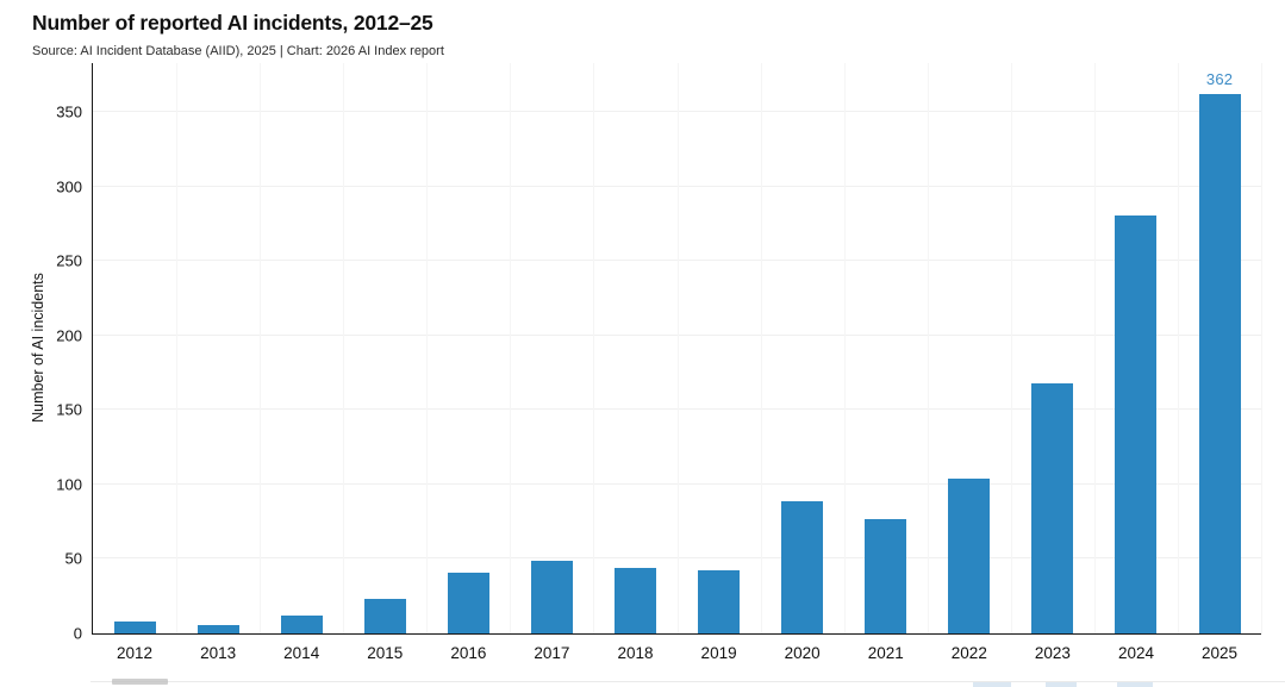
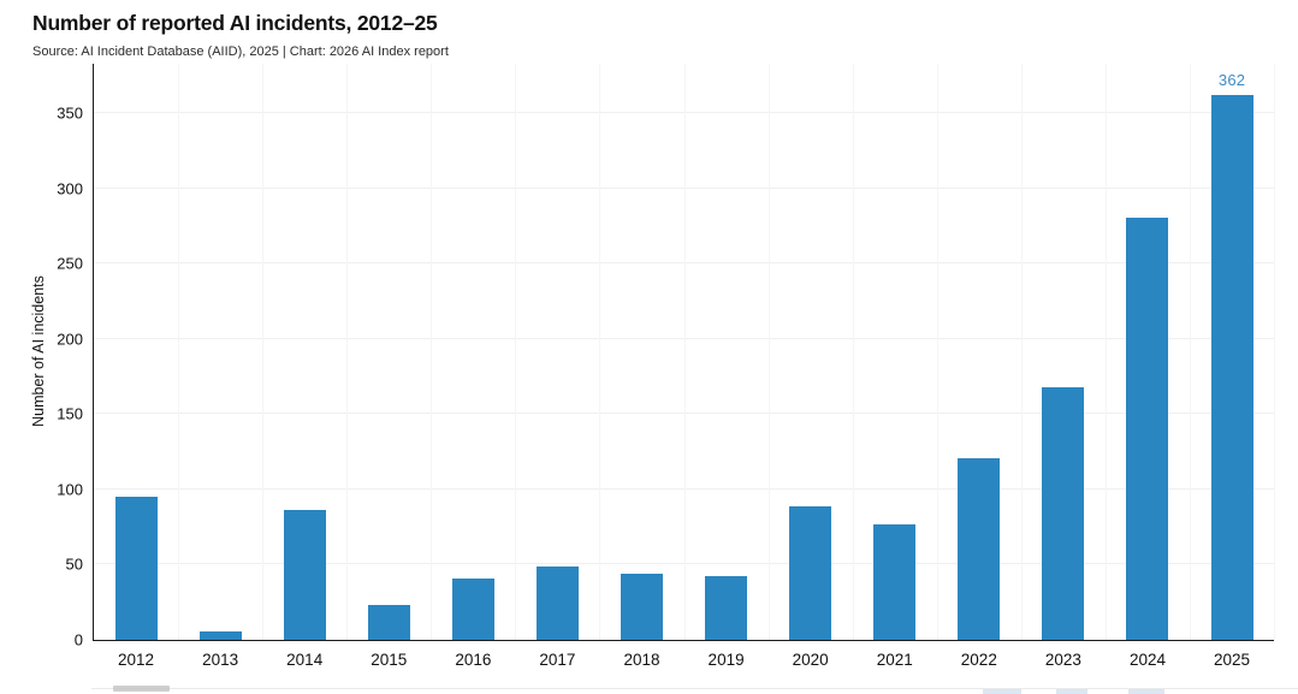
2012: 8 -> 95
2014: 12 -> 86
2022: 104 -> 121
